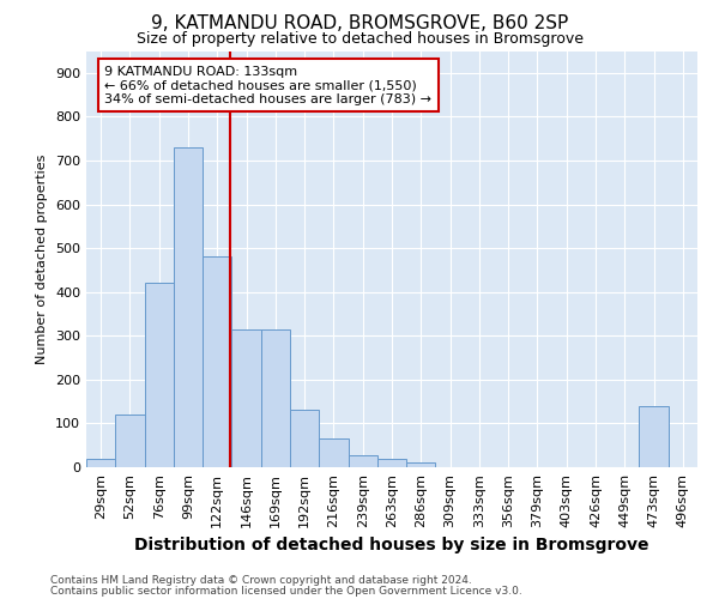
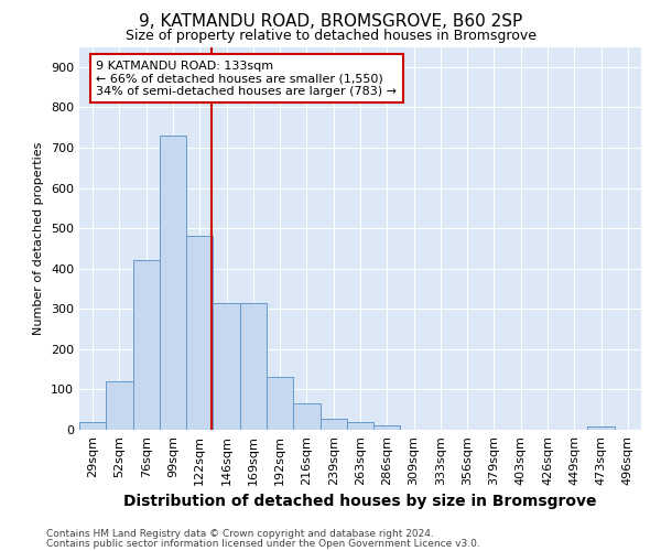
473sqm: 140 -> 8
